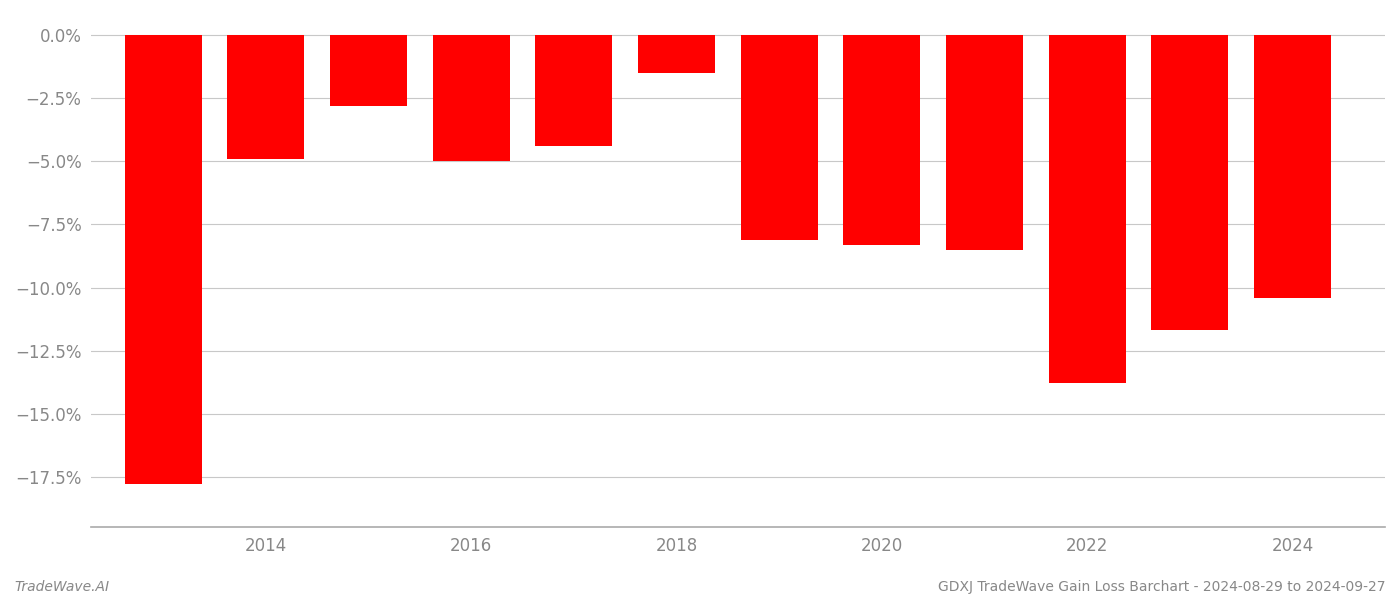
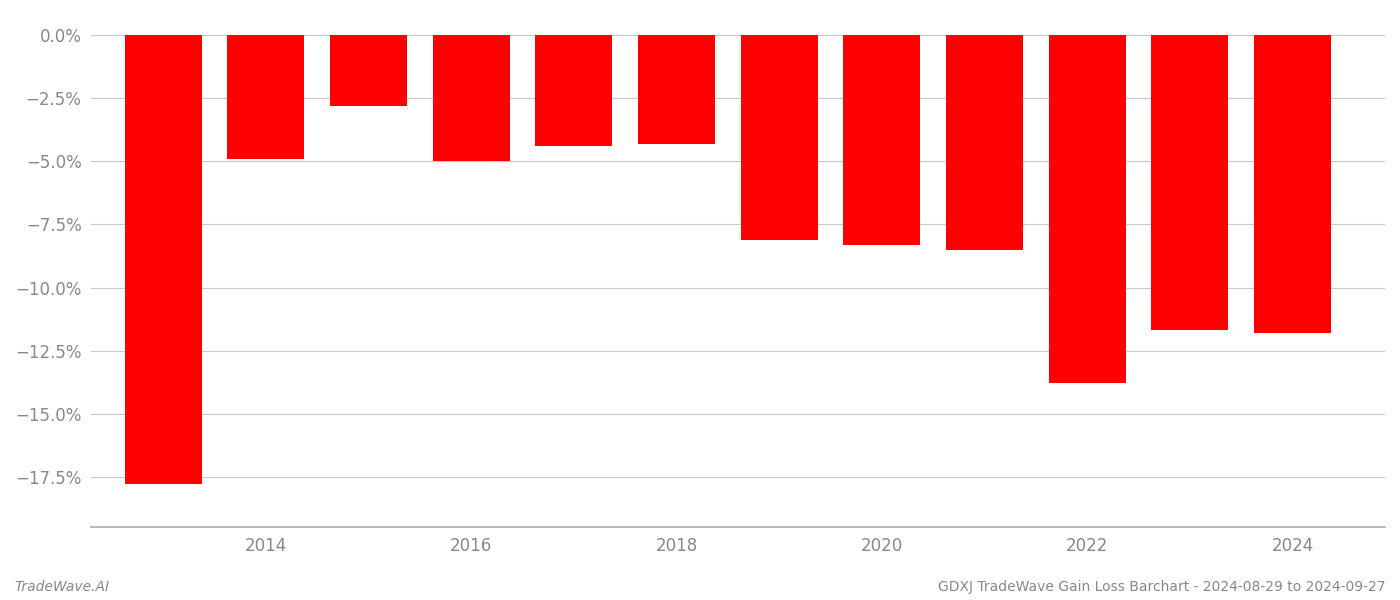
2018: -1.5% -> -4.3%
2024: -10.4% -> -11.8%
